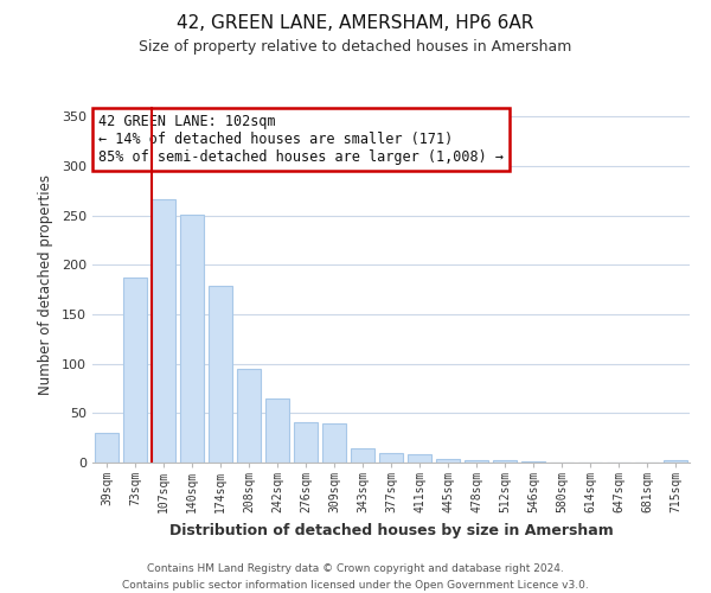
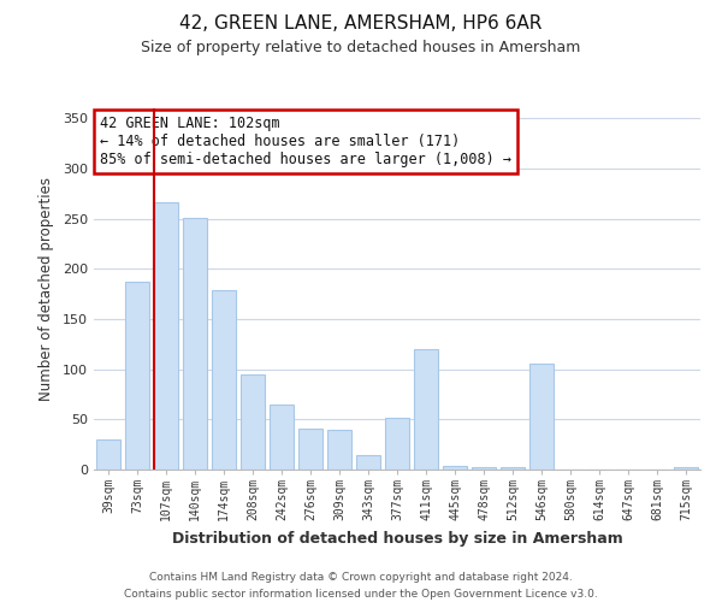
377sqm: 10 -> 52
411sqm: 8 -> 120
546sqm: 1 -> 106
